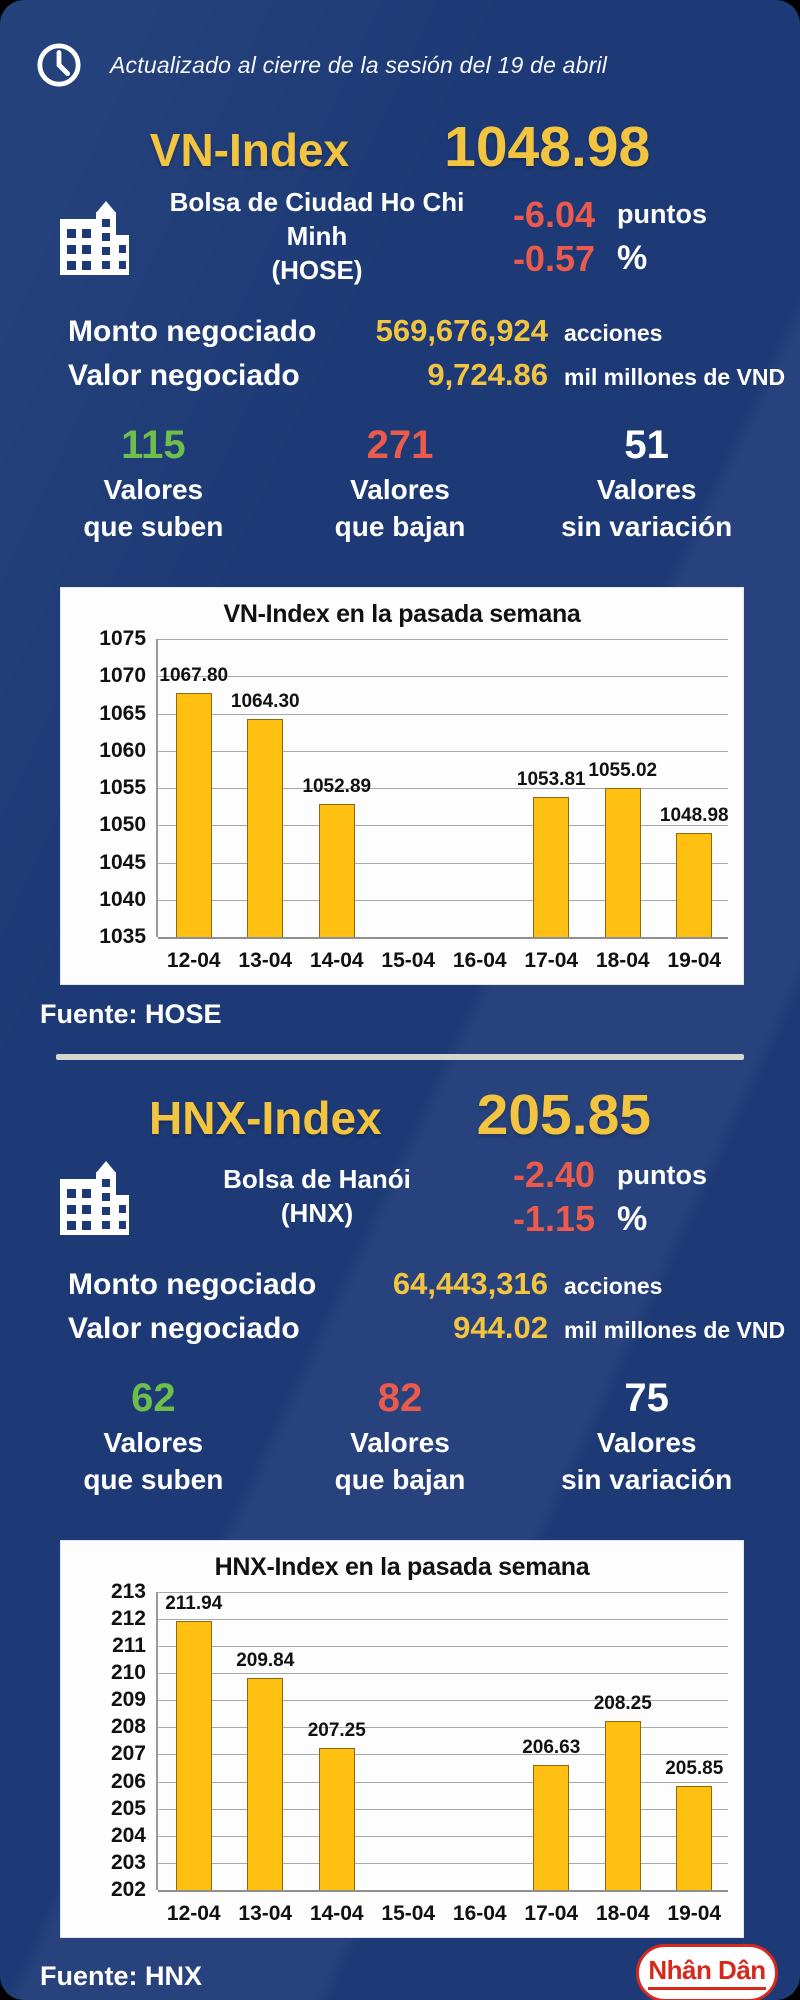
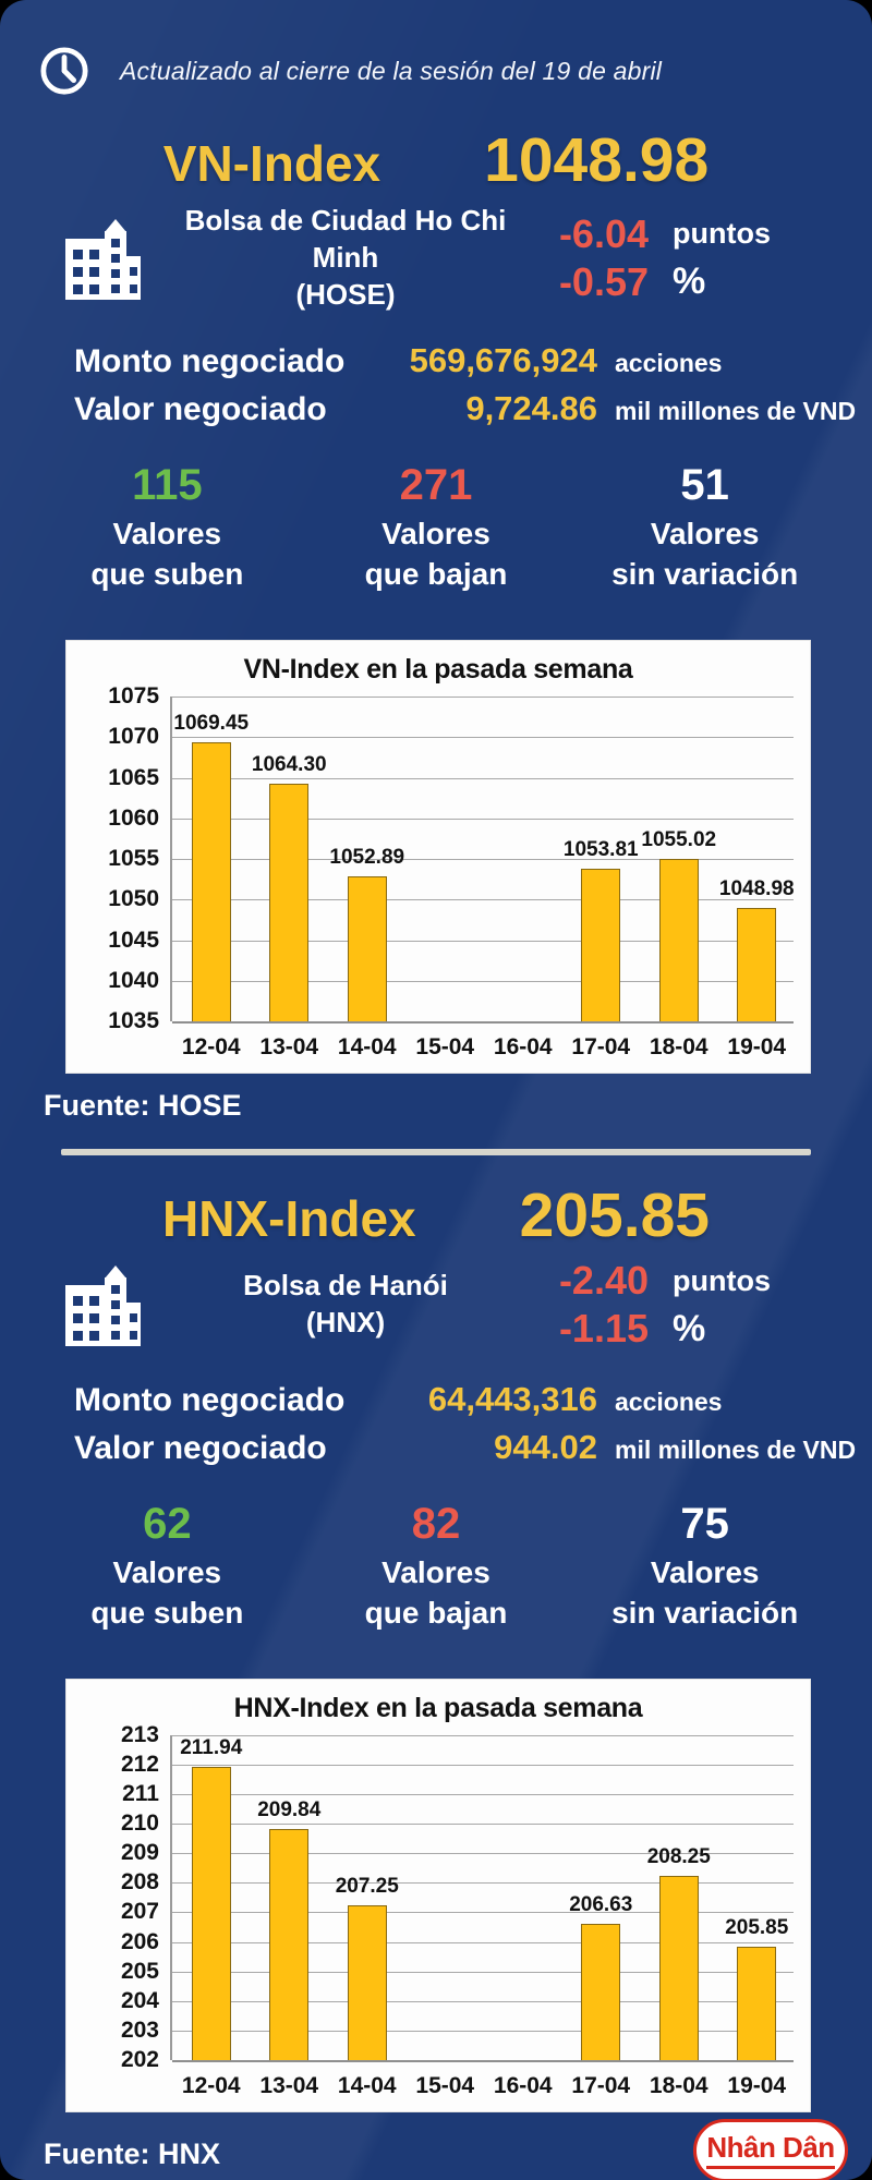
VN-Index en la pasada semana/12-04: 1067.80 -> 1069.45
